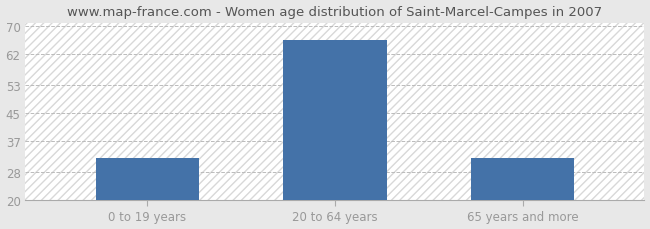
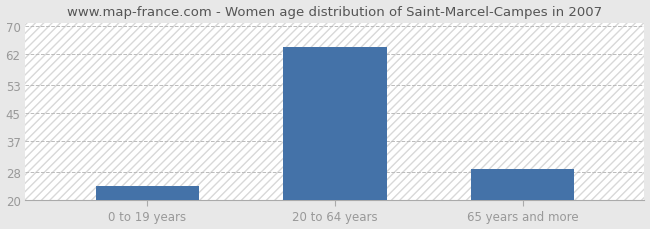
0 to 19 years: 32 -> 24
20 to 64 years: 66 -> 64
65 years and more: 32 -> 29
